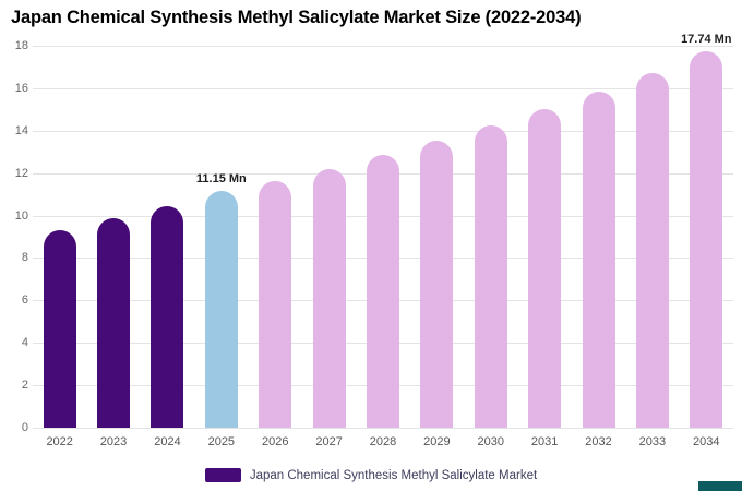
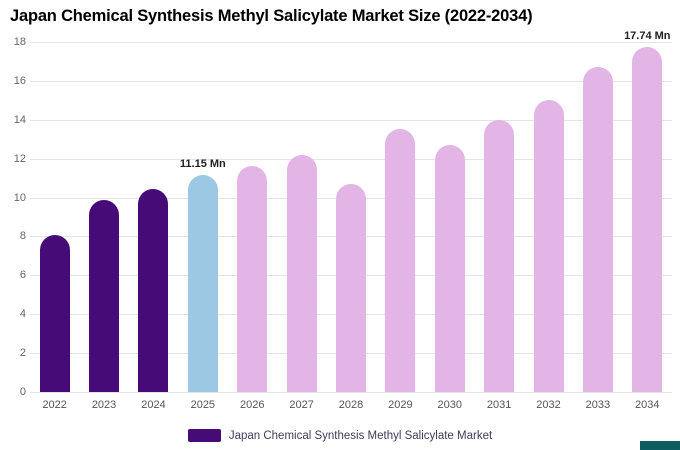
2022: 9.3 -> 8.1
2028: 12.8 -> 10.7
2030: 14.2 -> 12.7
2031: 15.0 -> 14.0
2032: 15.8 -> 15.0
